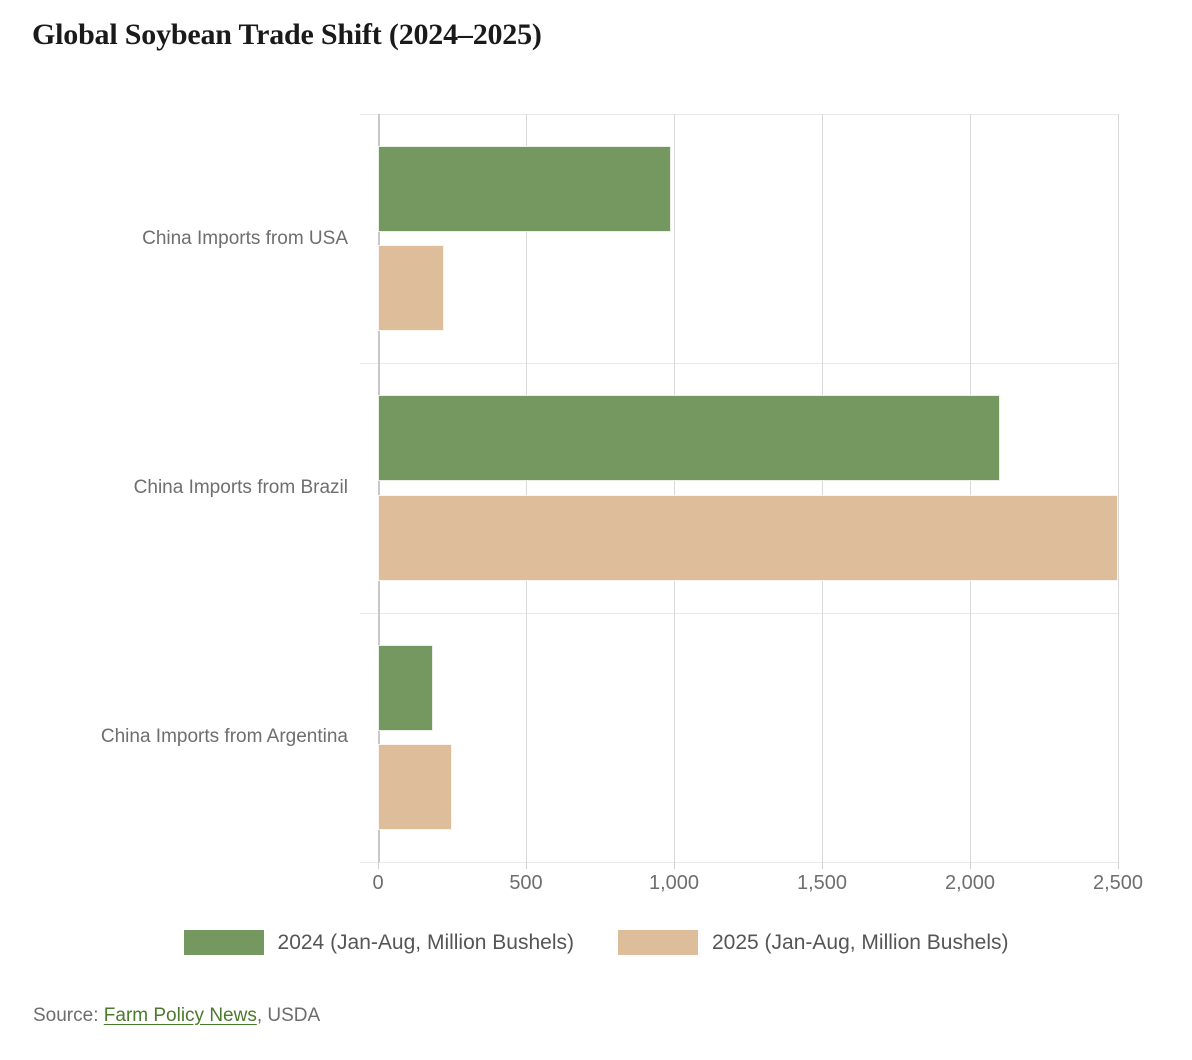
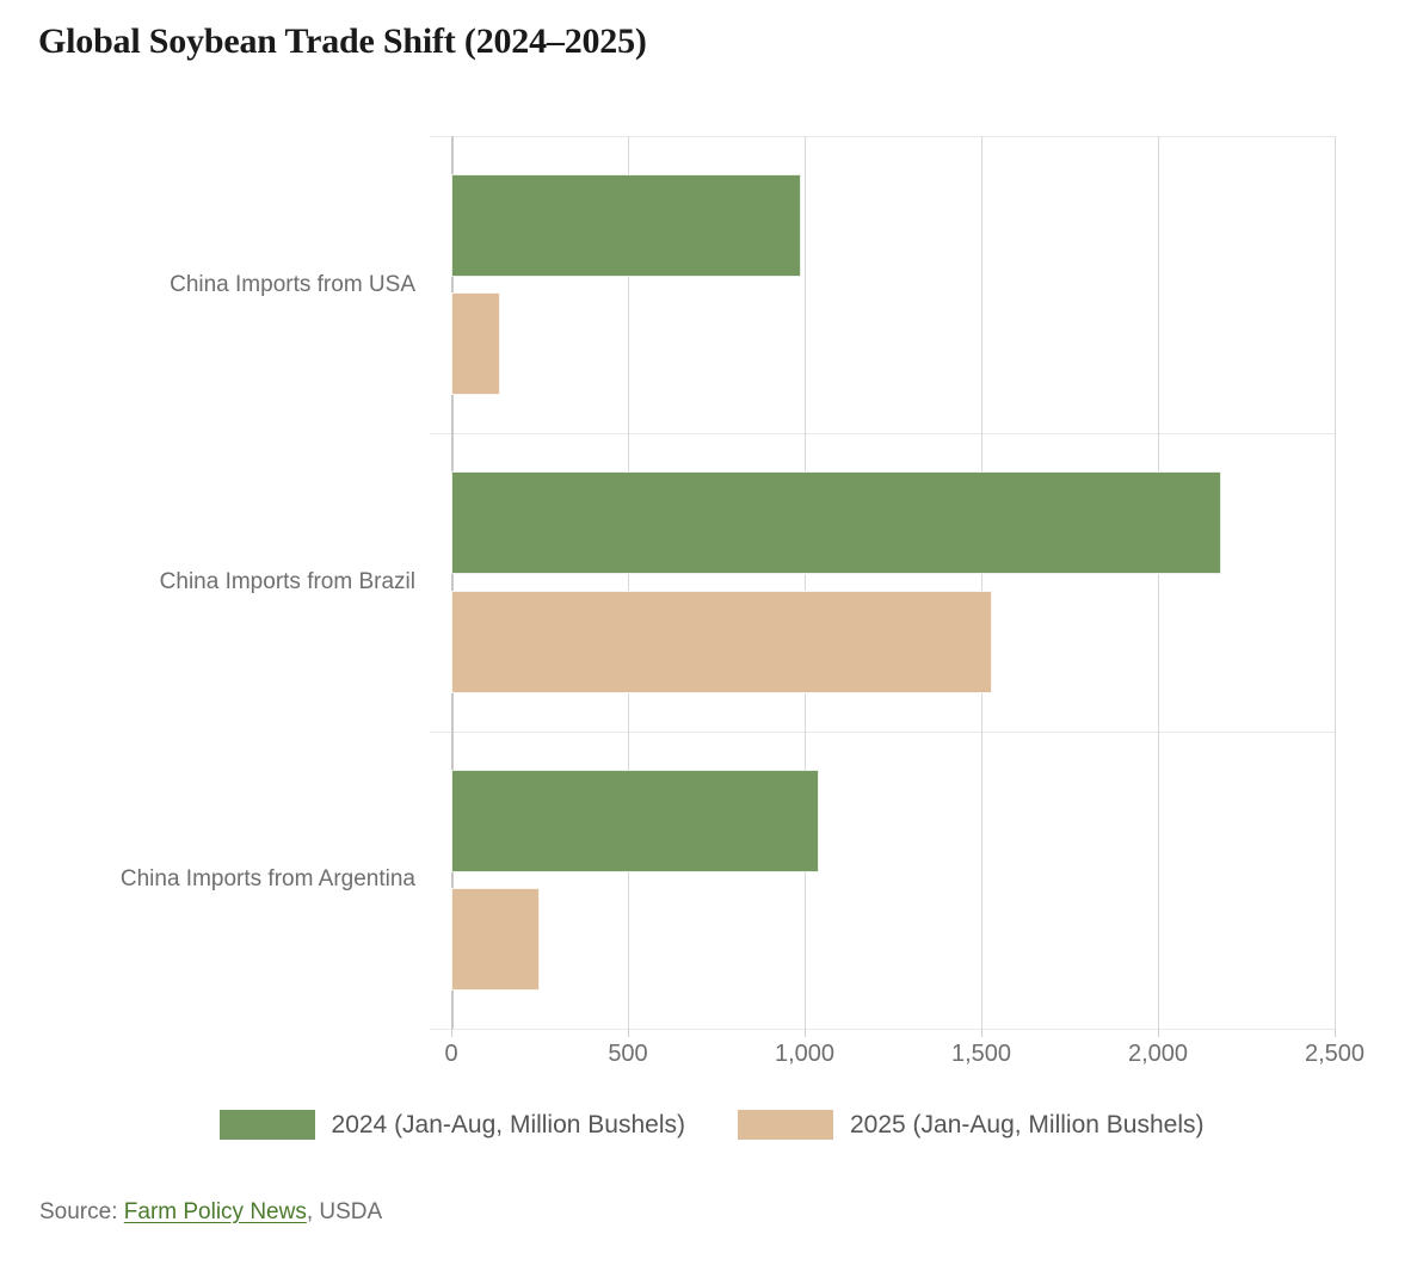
2025 (Jan-Aug, Million Bushels)/China Imports from USA: 220 -> 140
2024 (Jan-Aug, Million Bushels)/China Imports from Brazil: 2100 -> 2180
2025 (Jan-Aug, Million Bushels)/China Imports from Brazil: 2500 -> 1530
2024 (Jan-Aug, Million Bushels)/China Imports from Argentina: 180 -> 1040
